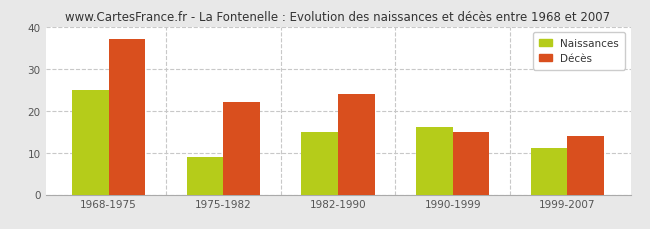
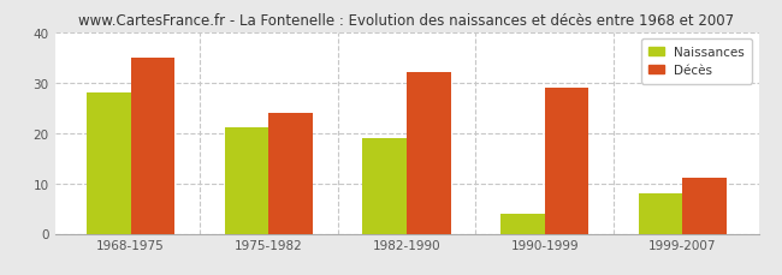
Naissances/1968-1975: 25 -> 28
Décès/1968-1975: 37 -> 35
Naissances/1975-1982: 9 -> 21
Décès/1975-1982: 22 -> 24
Naissances/1982-1990: 15 -> 19
Décès/1982-1990: 24 -> 32
Naissances/1990-1999: 16 -> 4
Décès/1990-1999: 15 -> 29
Naissances/1999-2007: 11 -> 8
Décès/1999-2007: 14 -> 11
